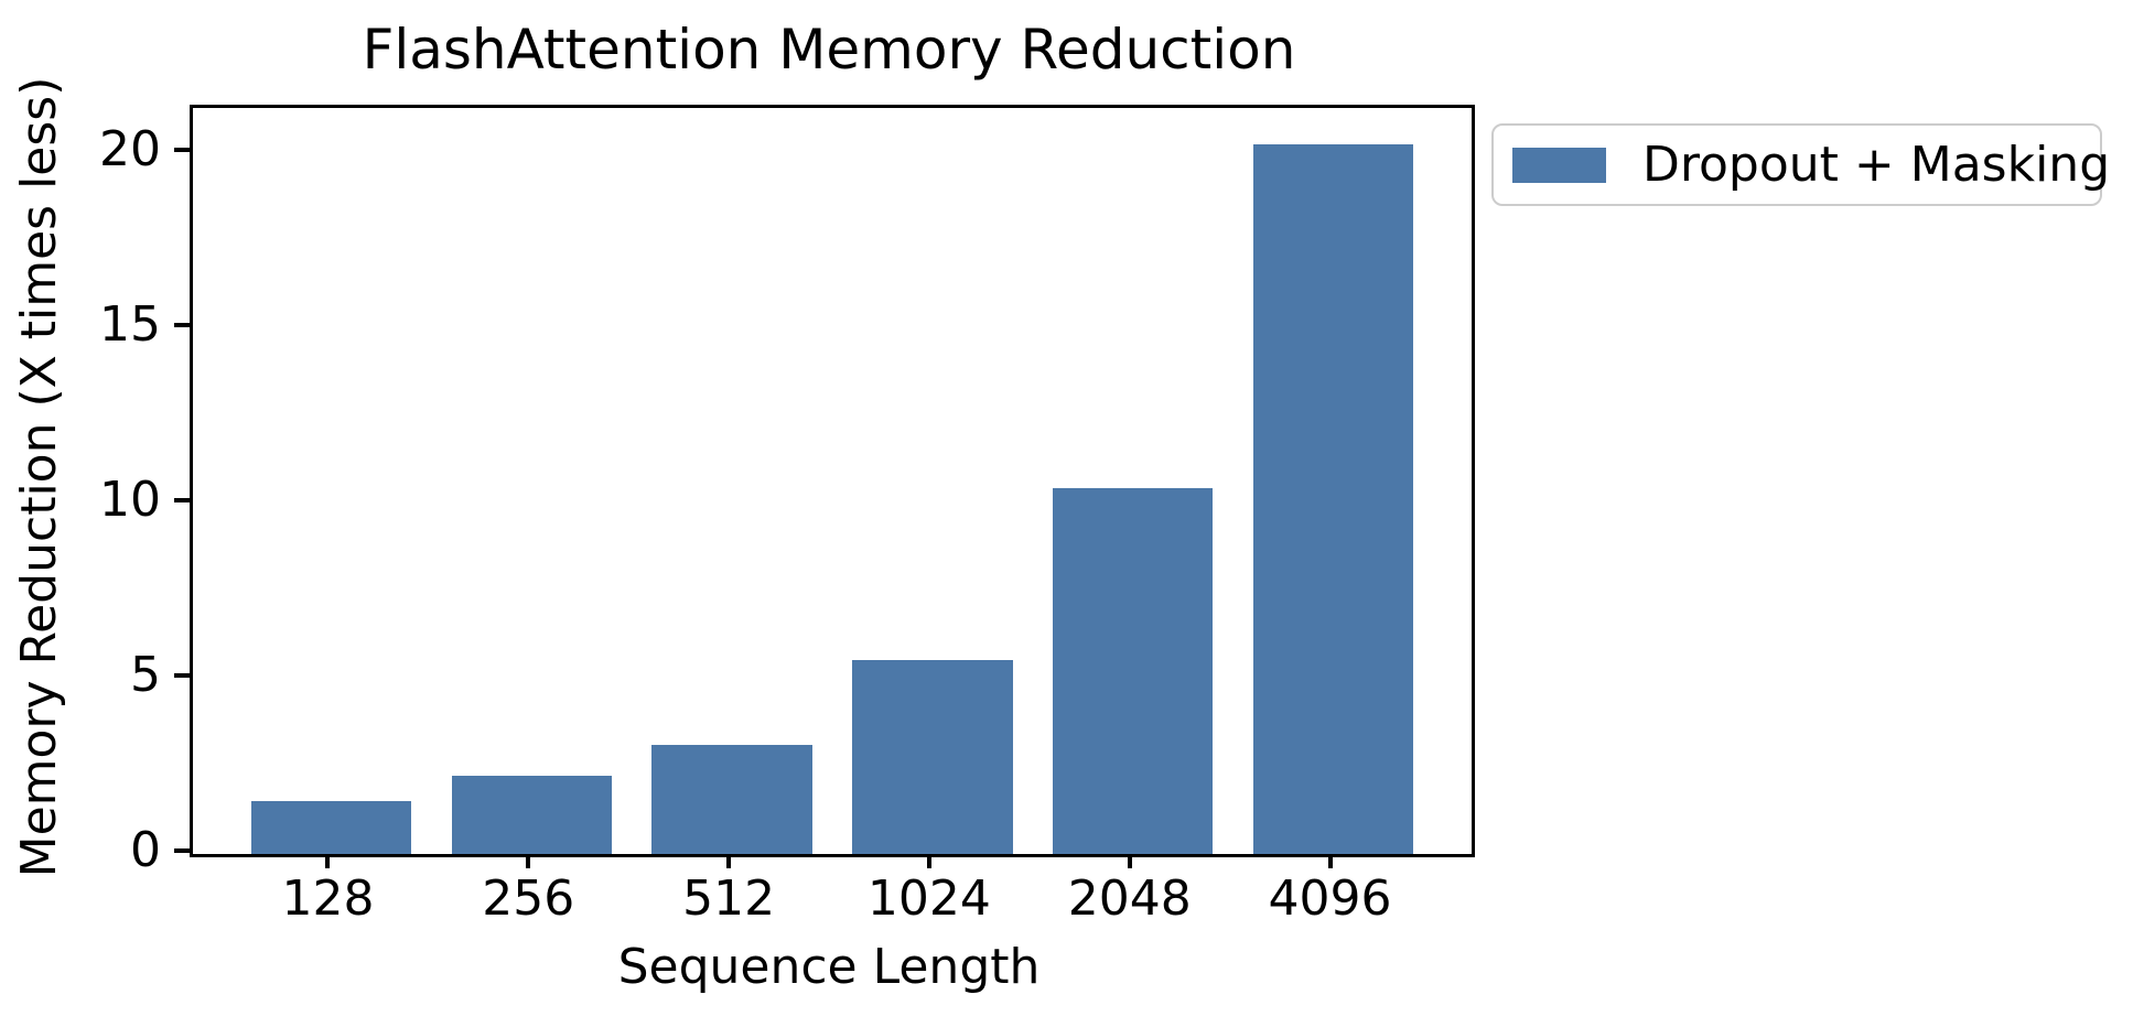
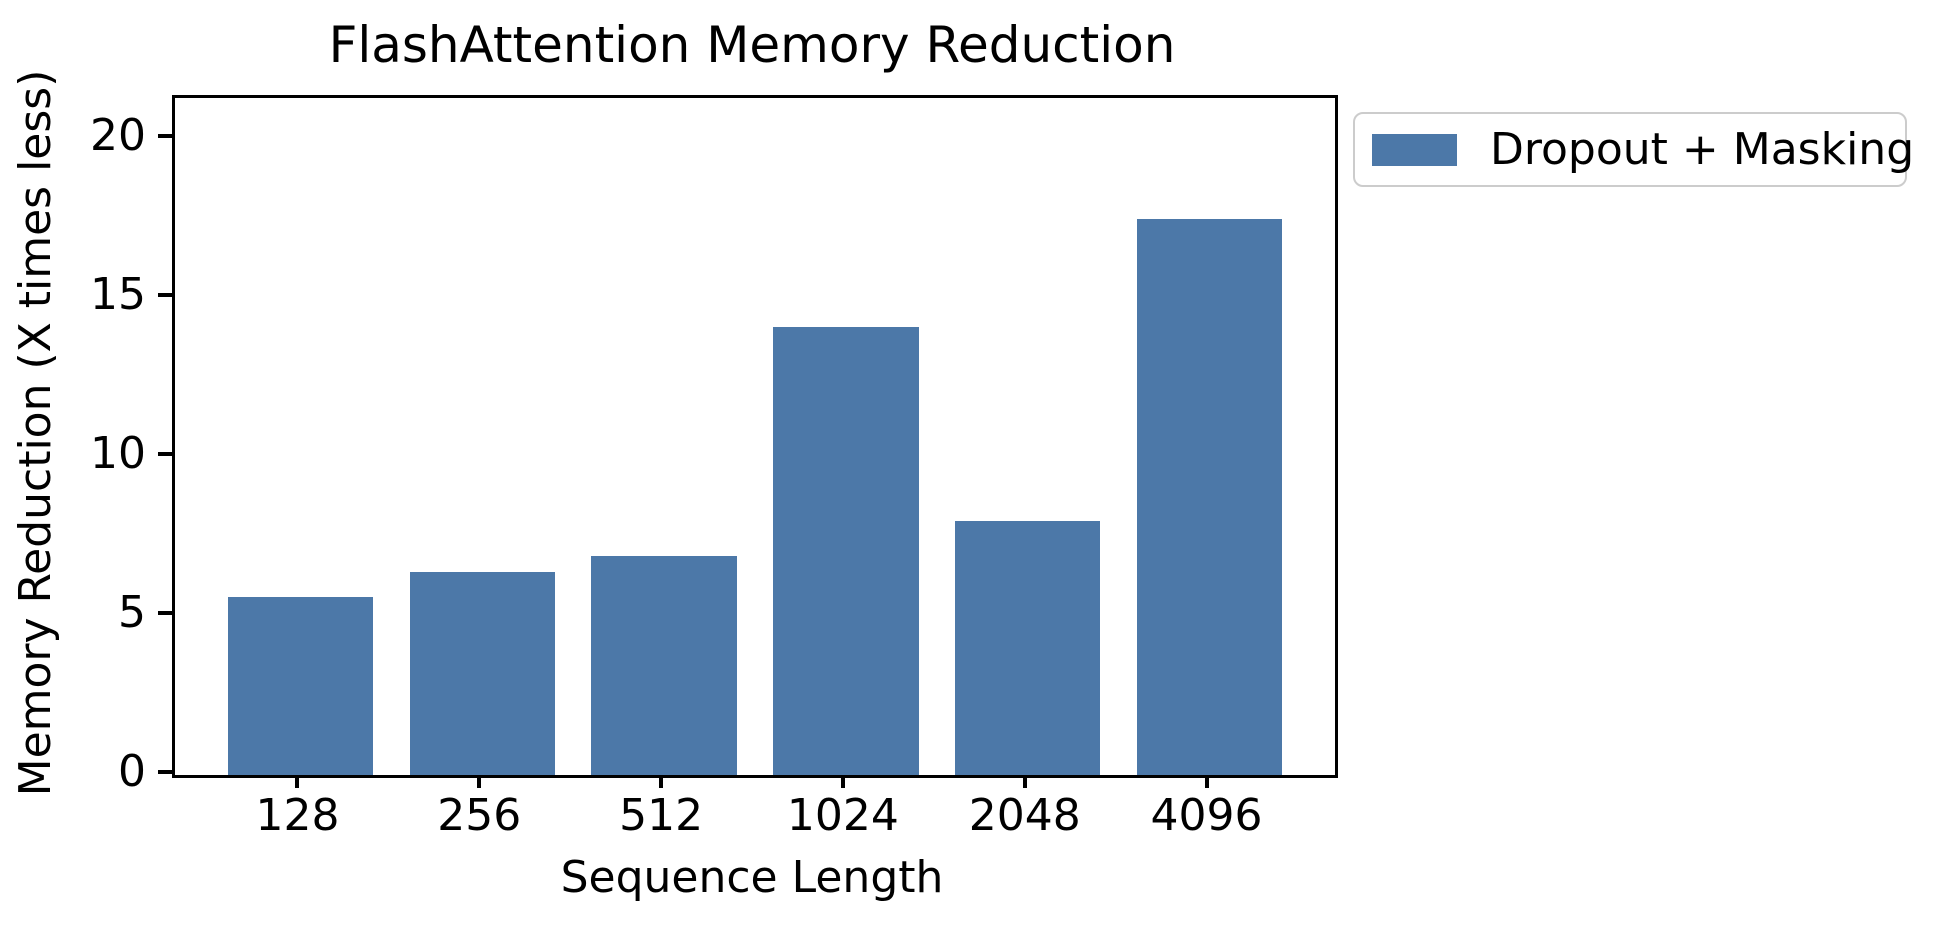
128: 1.5 -> 5.6
256: 2.2 -> 6.4
512: 3.1 -> 6.9
1024: 5.5 -> 14.1
2048: 10.4 -> 8.0
4096: 20.2 -> 17.5
